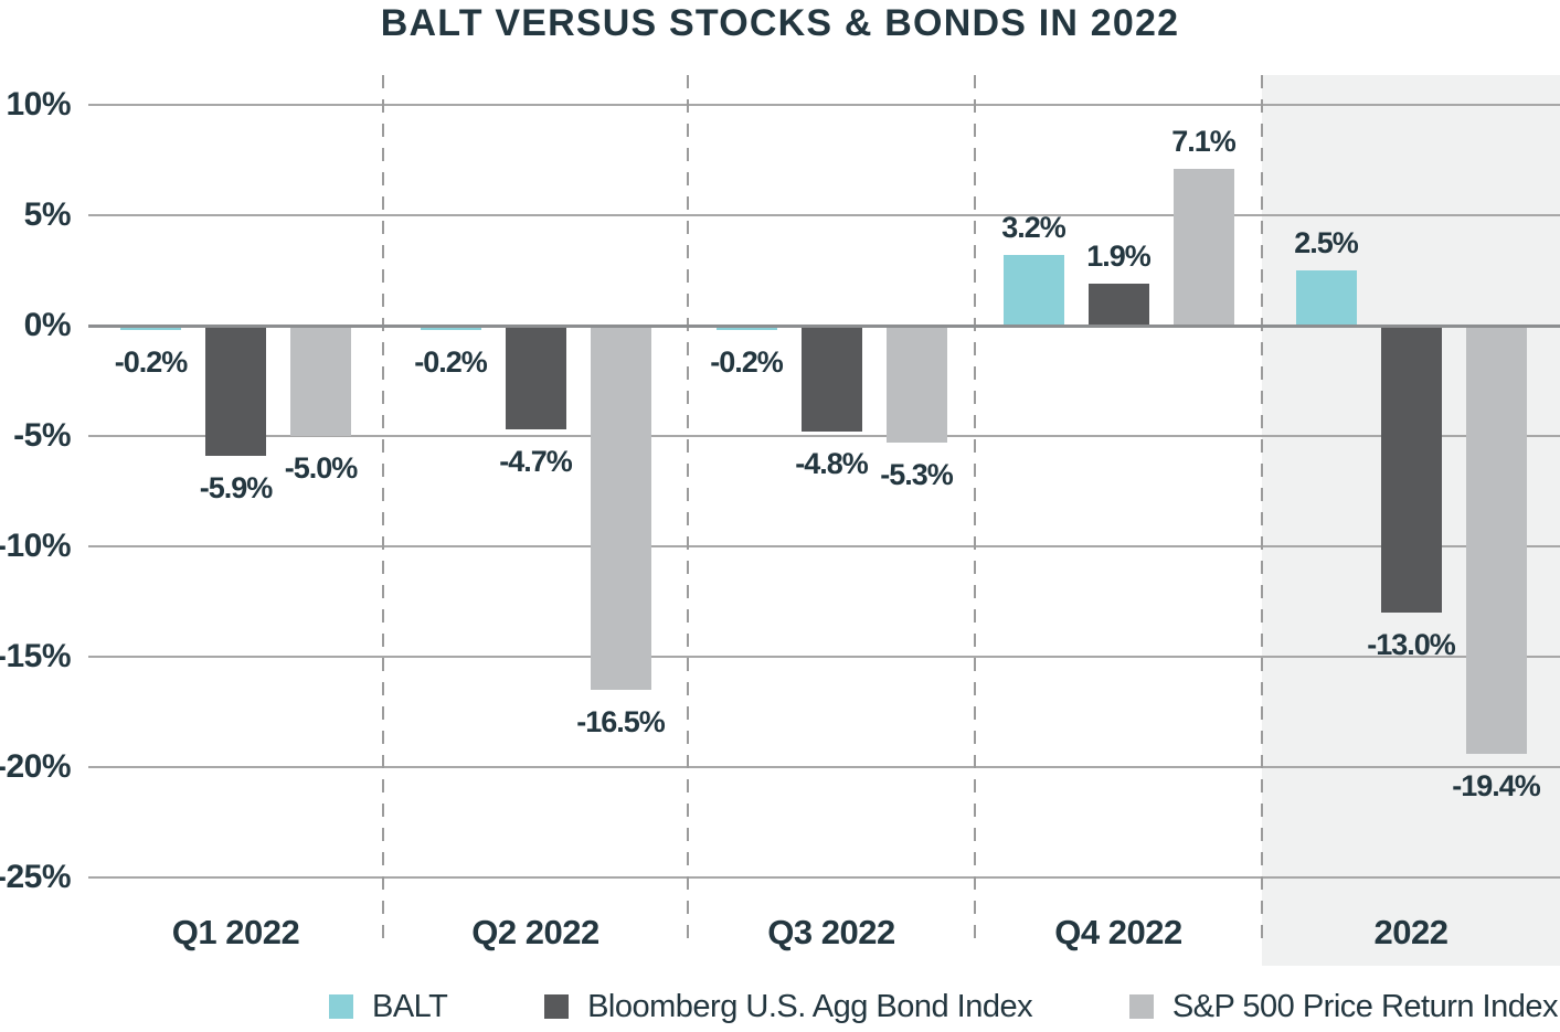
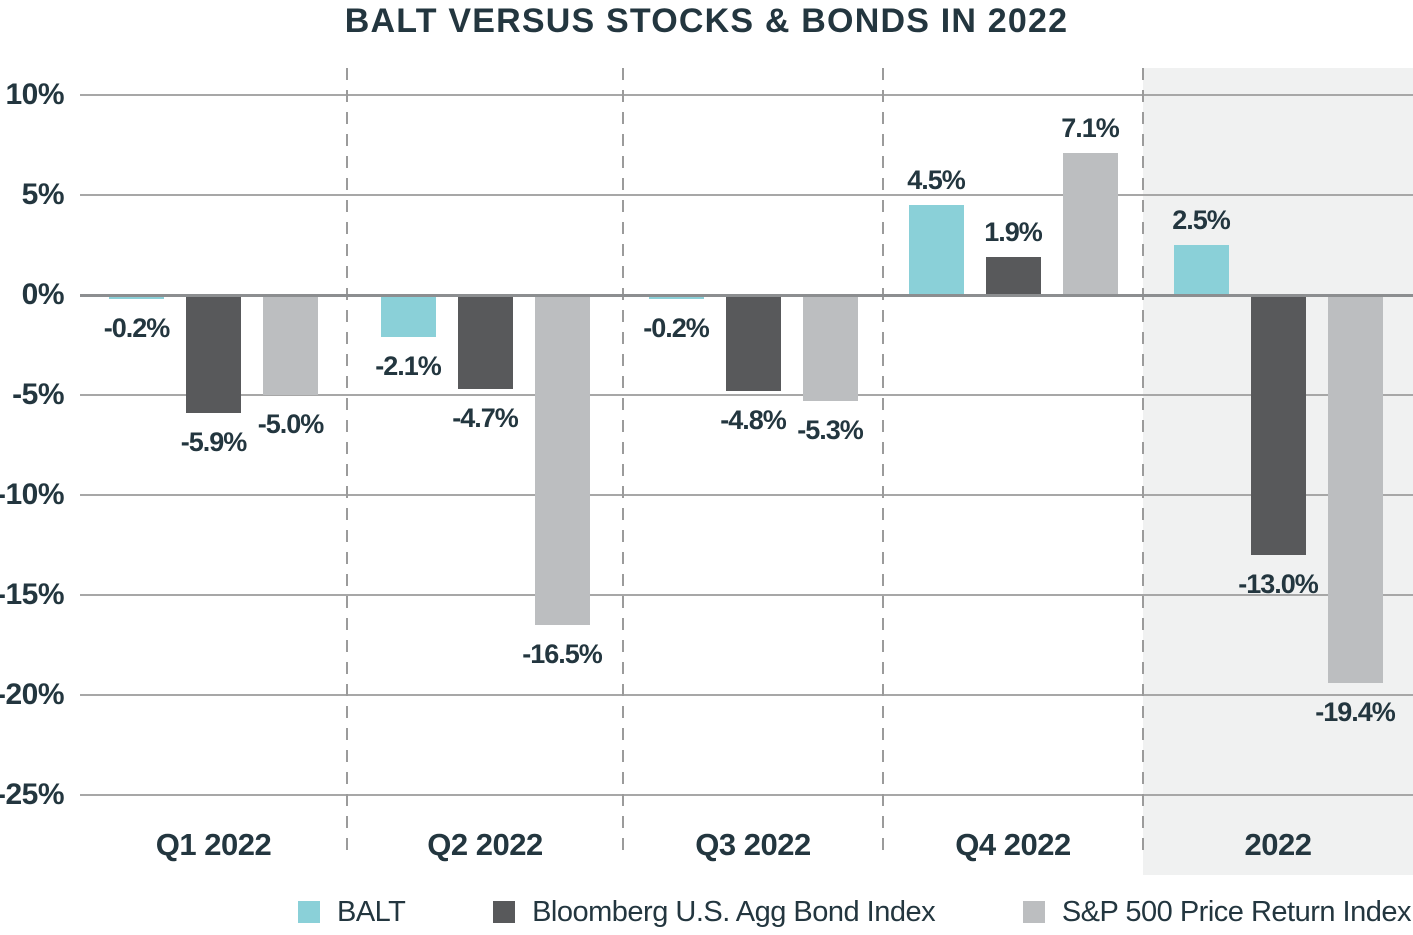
BALT/Q2 2022: -0.2% -> -2.1%
BALT/Q4 2022: 3.2% -> 4.5%
